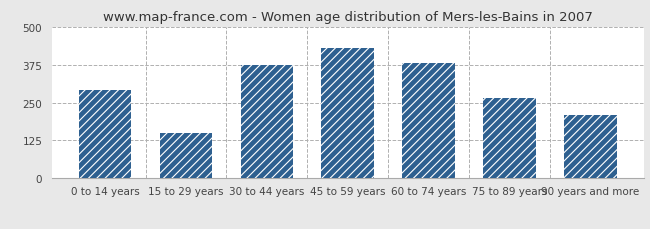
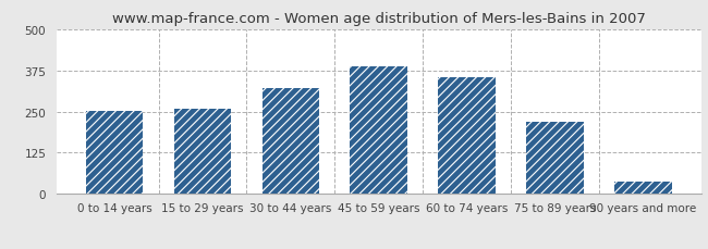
0 to 14 years: 290 -> 252
15 to 29 years: 150 -> 258
30 to 44 years: 375 -> 320
45 to 59 years: 430 -> 388
60 to 74 years: 380 -> 355
75 to 89 years: 265 -> 218
90 years and more: 210 -> 38
